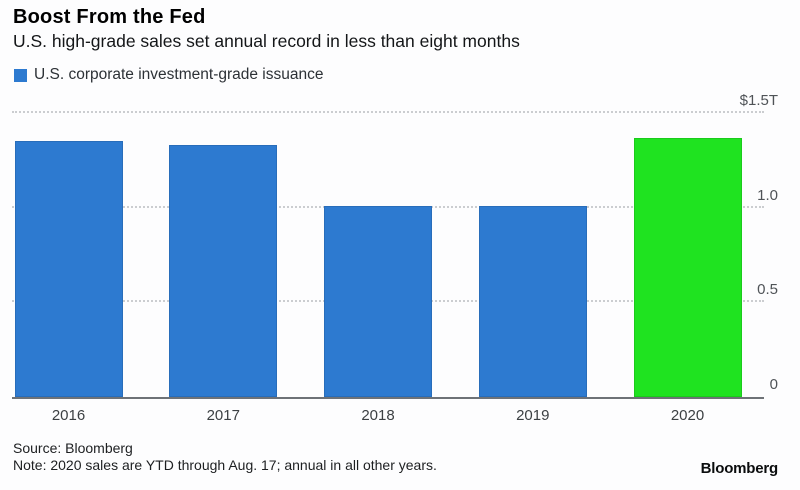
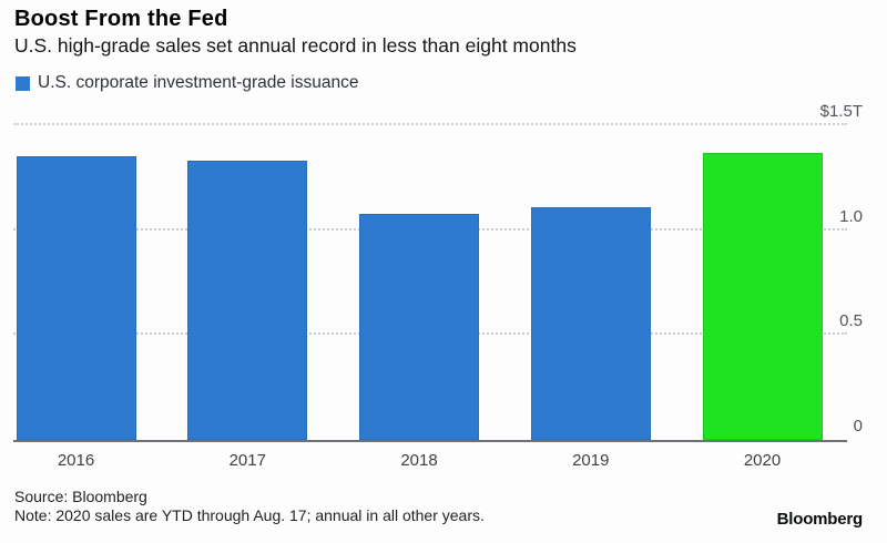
2018: 1.01 -> 1.08
2019: 1.01 -> 1.11
